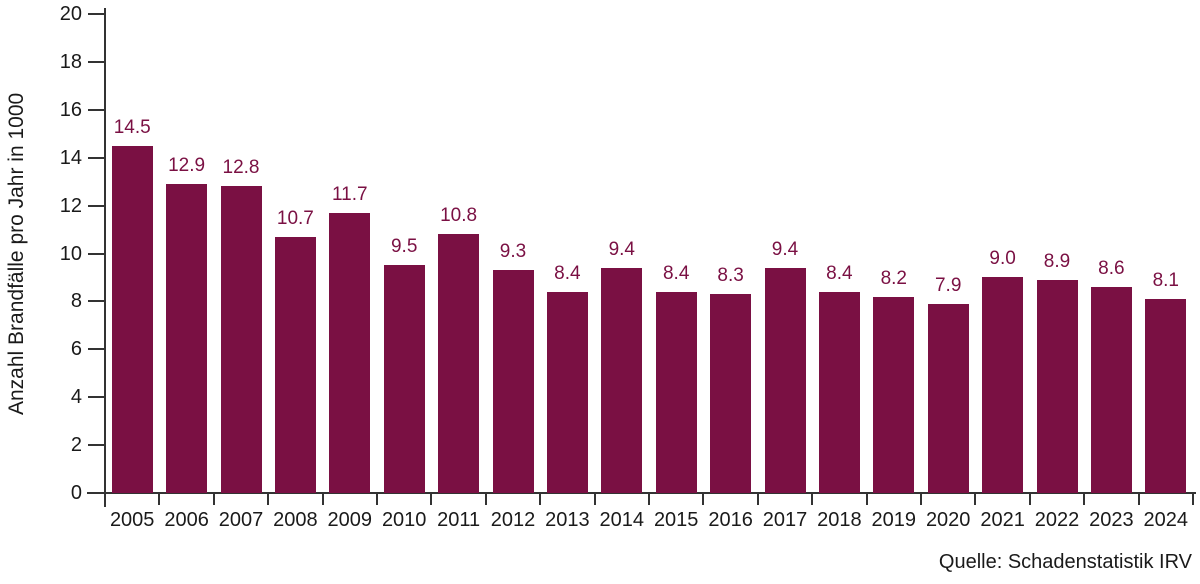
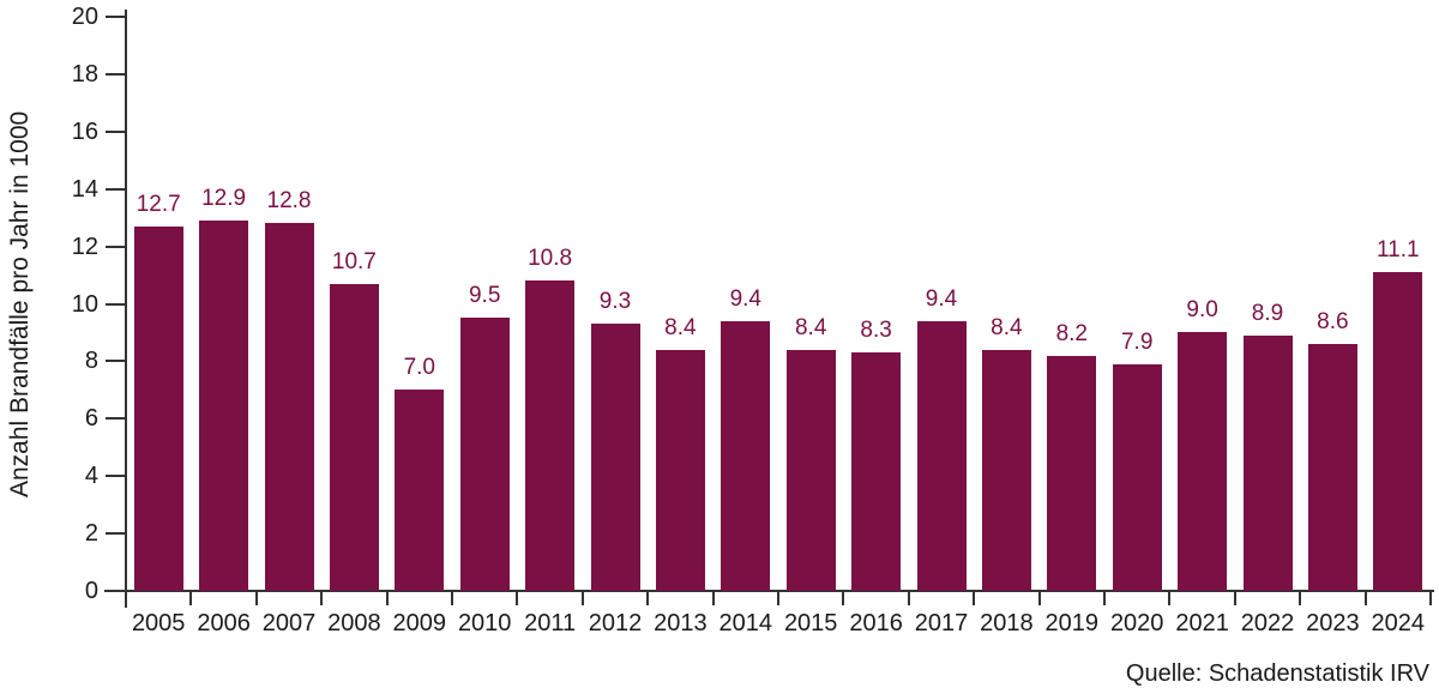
2005: 14.5 -> 12.7
2009: 11.7 -> 7.0
2024: 8.1 -> 11.1
